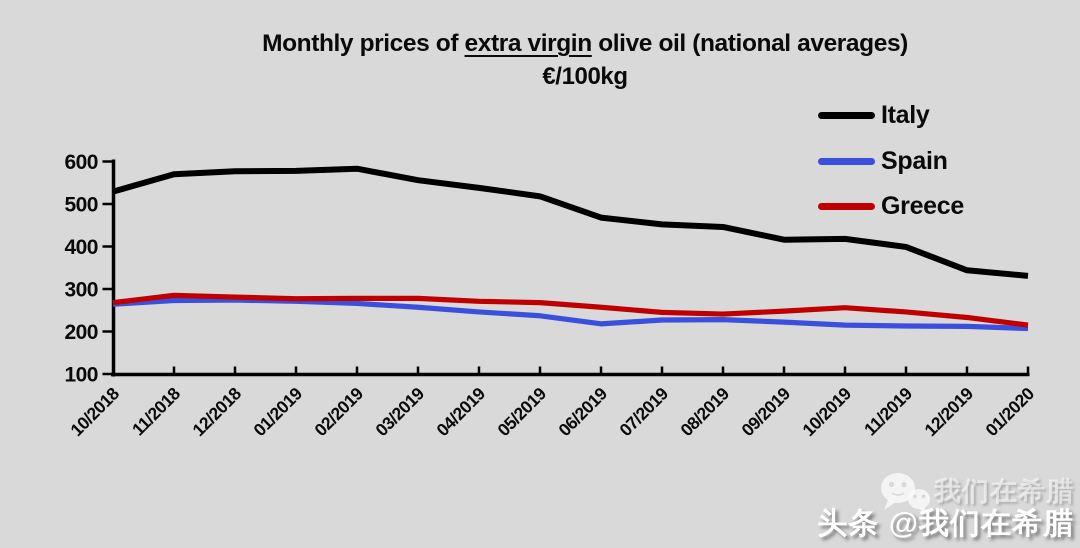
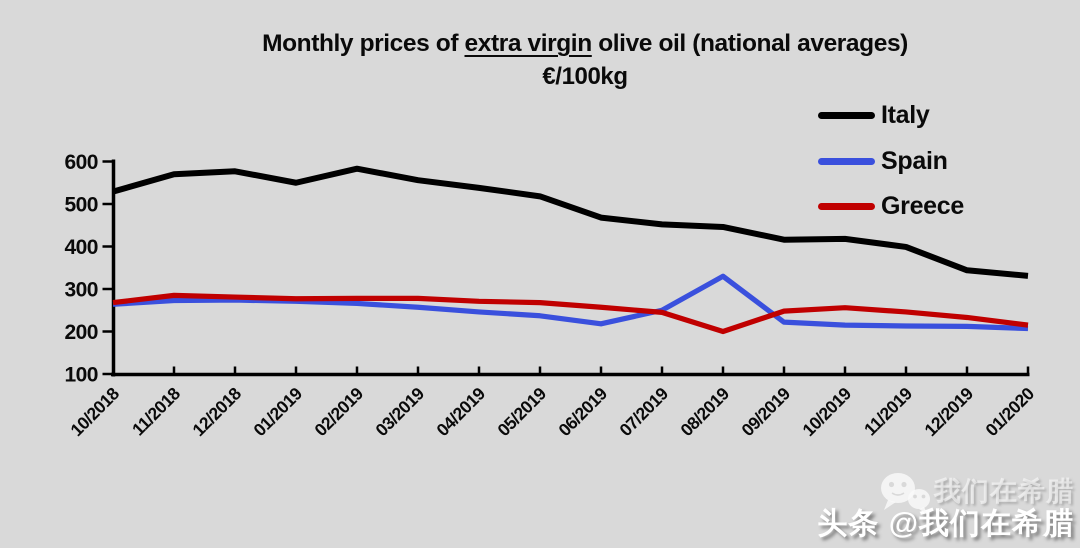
Italy/01/2019: 580 -> 550
Spain/07/2019: 230 -> 250
Spain/08/2019: 230 -> 330
Greece/08/2019: 240 -> 200
